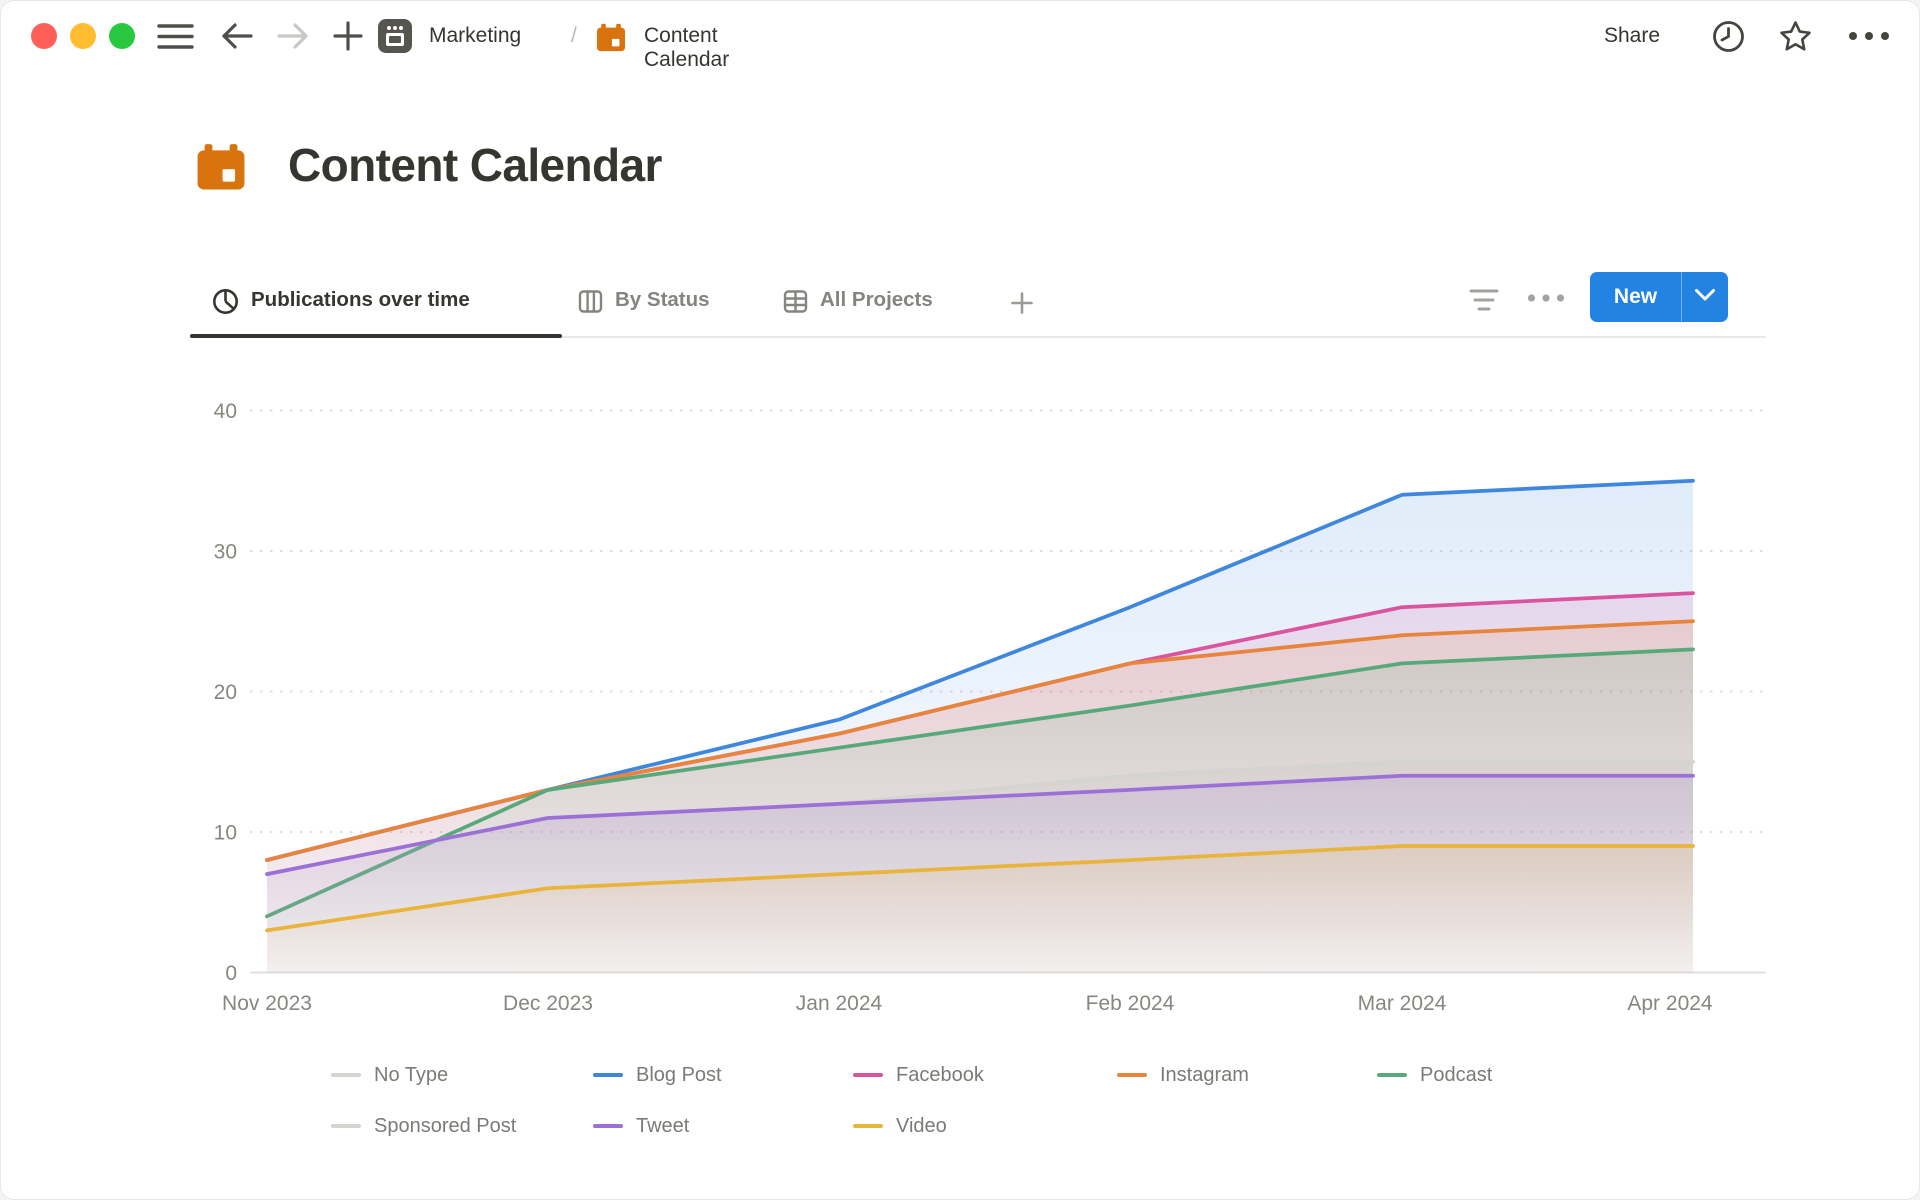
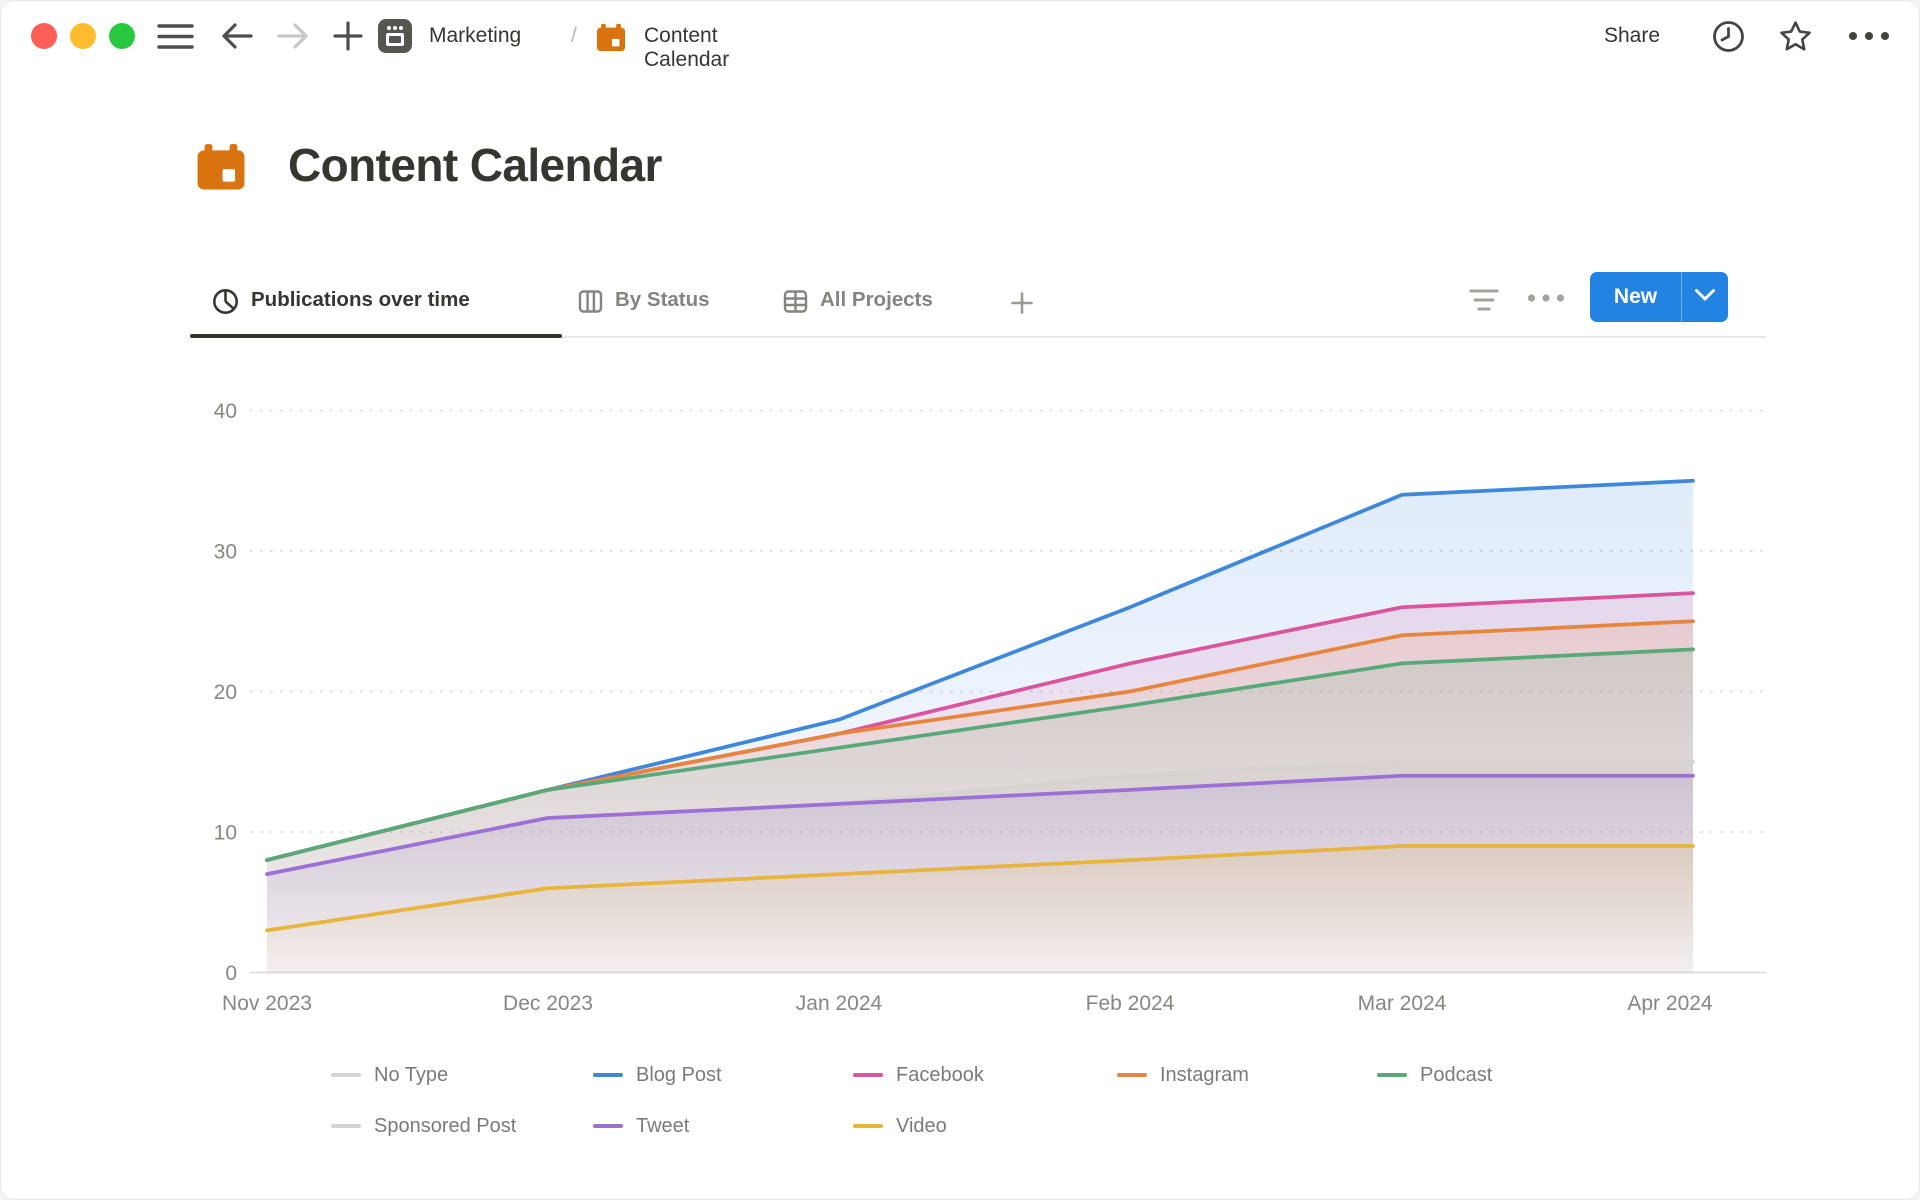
Podcast/Nov 2023: 4 -> 8
Instagram/Feb 2024: 22 -> 20
